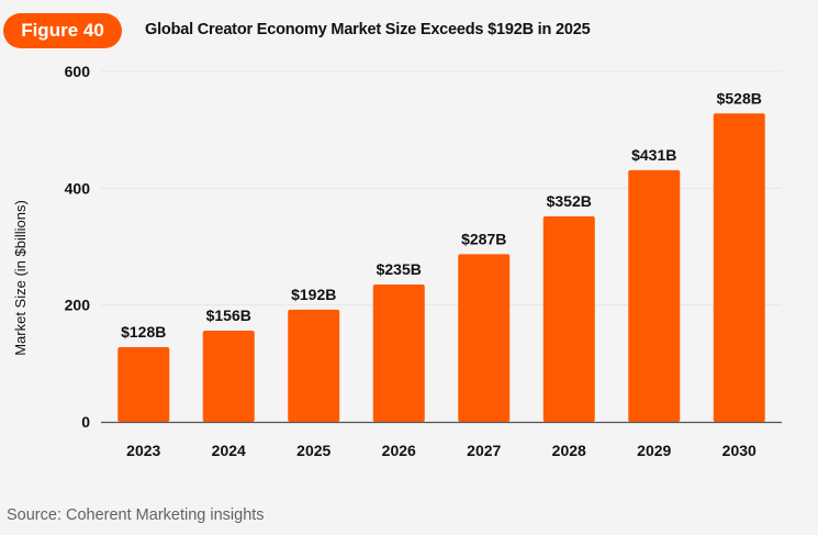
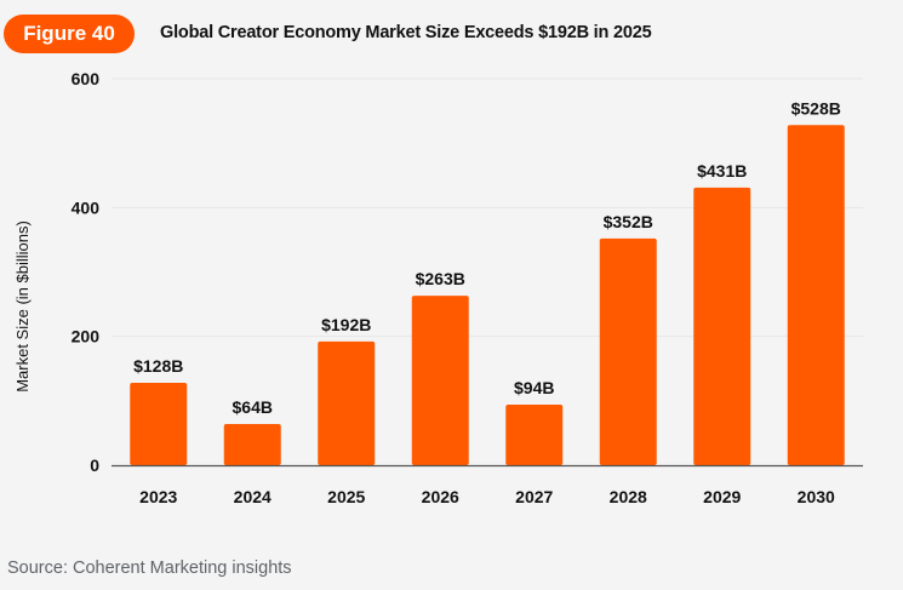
2024: $156B -> $64B
2026: $235B -> $263B
2027: $287B -> $94B
